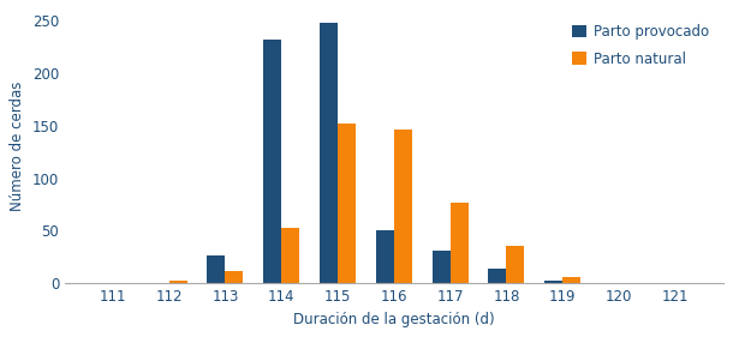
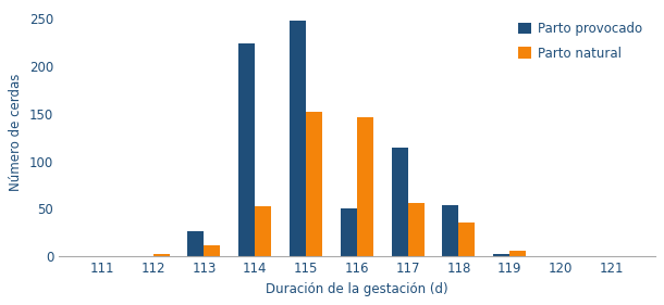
Parto provocado/114: 232 -> 224
Parto provocado/117: 31 -> 114
Parto natural/117: 77 -> 56
Parto provocado/118: 14 -> 54
